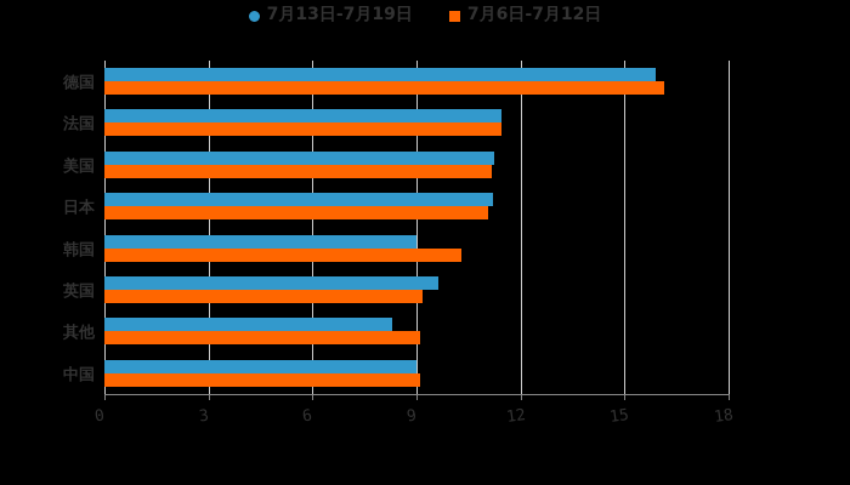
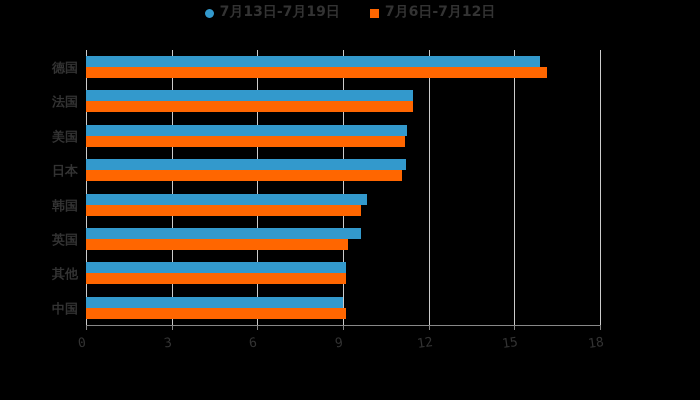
7月13日-7月19日/韩国: 9.0 -> 9.8
7月6日-7月12日/韩国: 10.3 -> 9.6
7月13日-7月19日/其他: 8.3 -> 9.1
